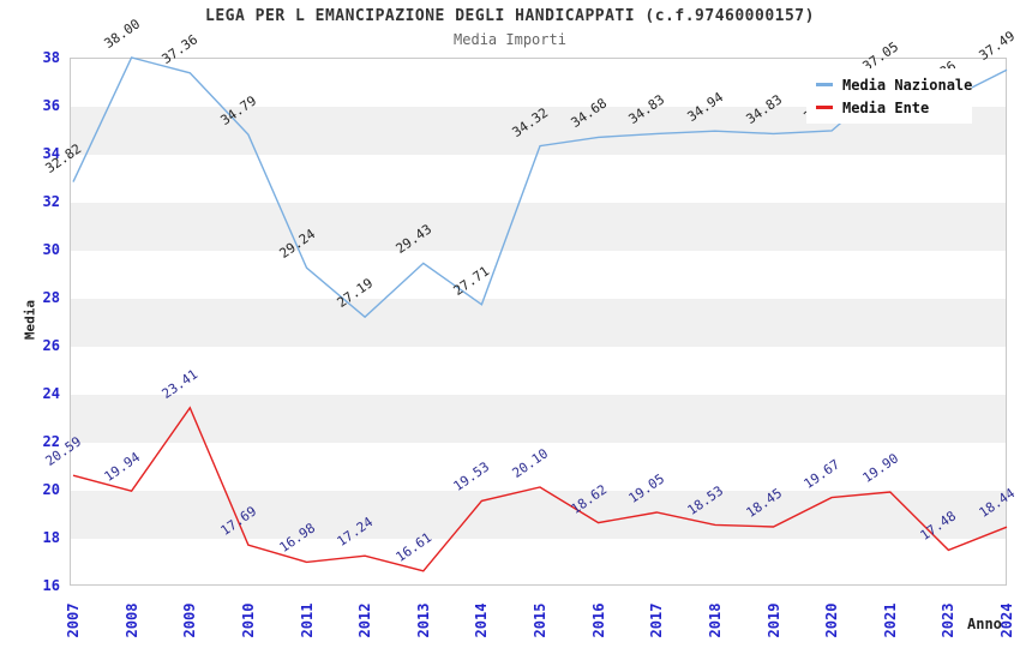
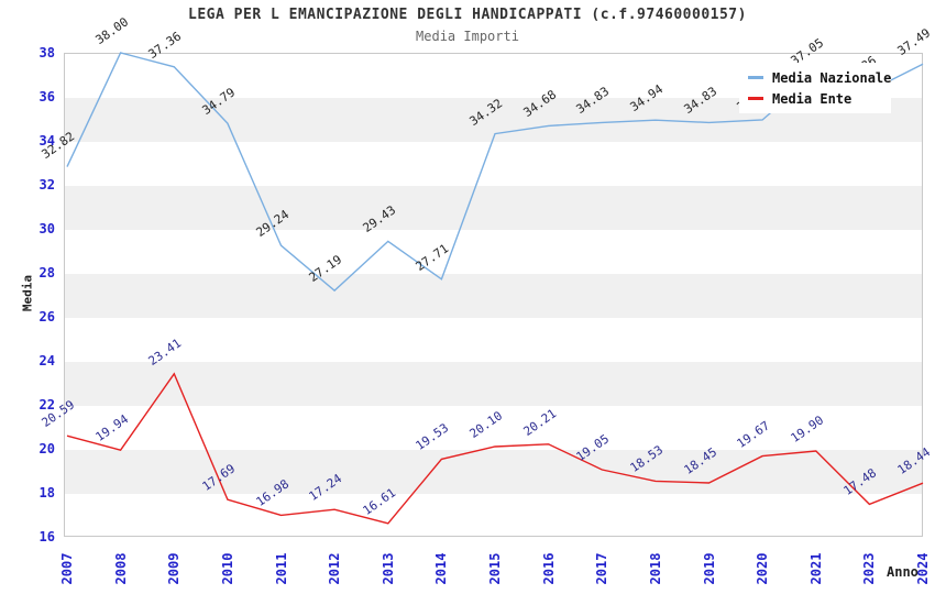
Media Ente/2016: 18.62 -> 20.21
